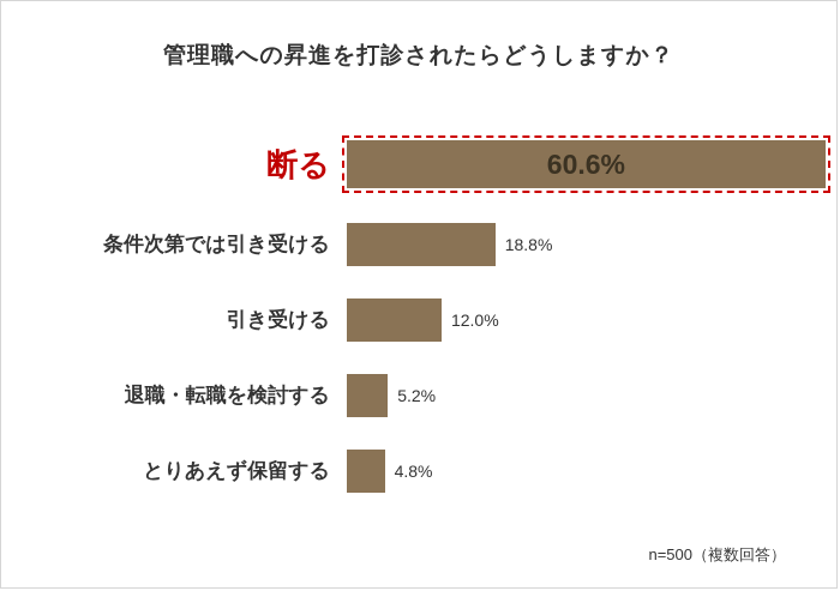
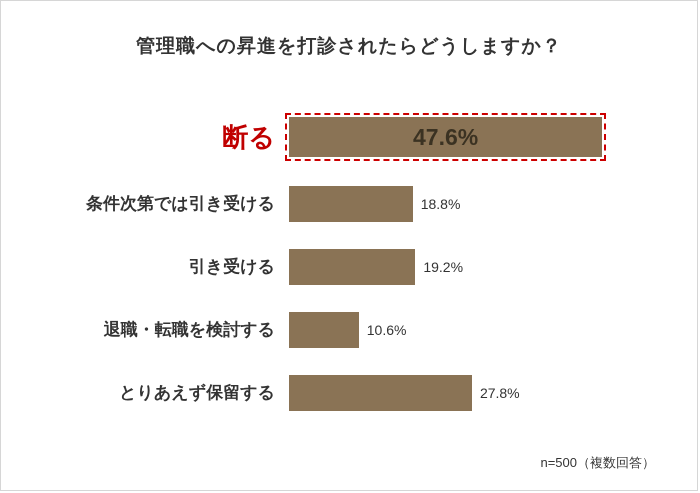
断る: 60.6% -> 47.6%
引き受ける: 12.0% -> 19.2%
退職・転職を検討する: 5.2% -> 10.6%
とりあえず保留する: 4.8% -> 27.8%
